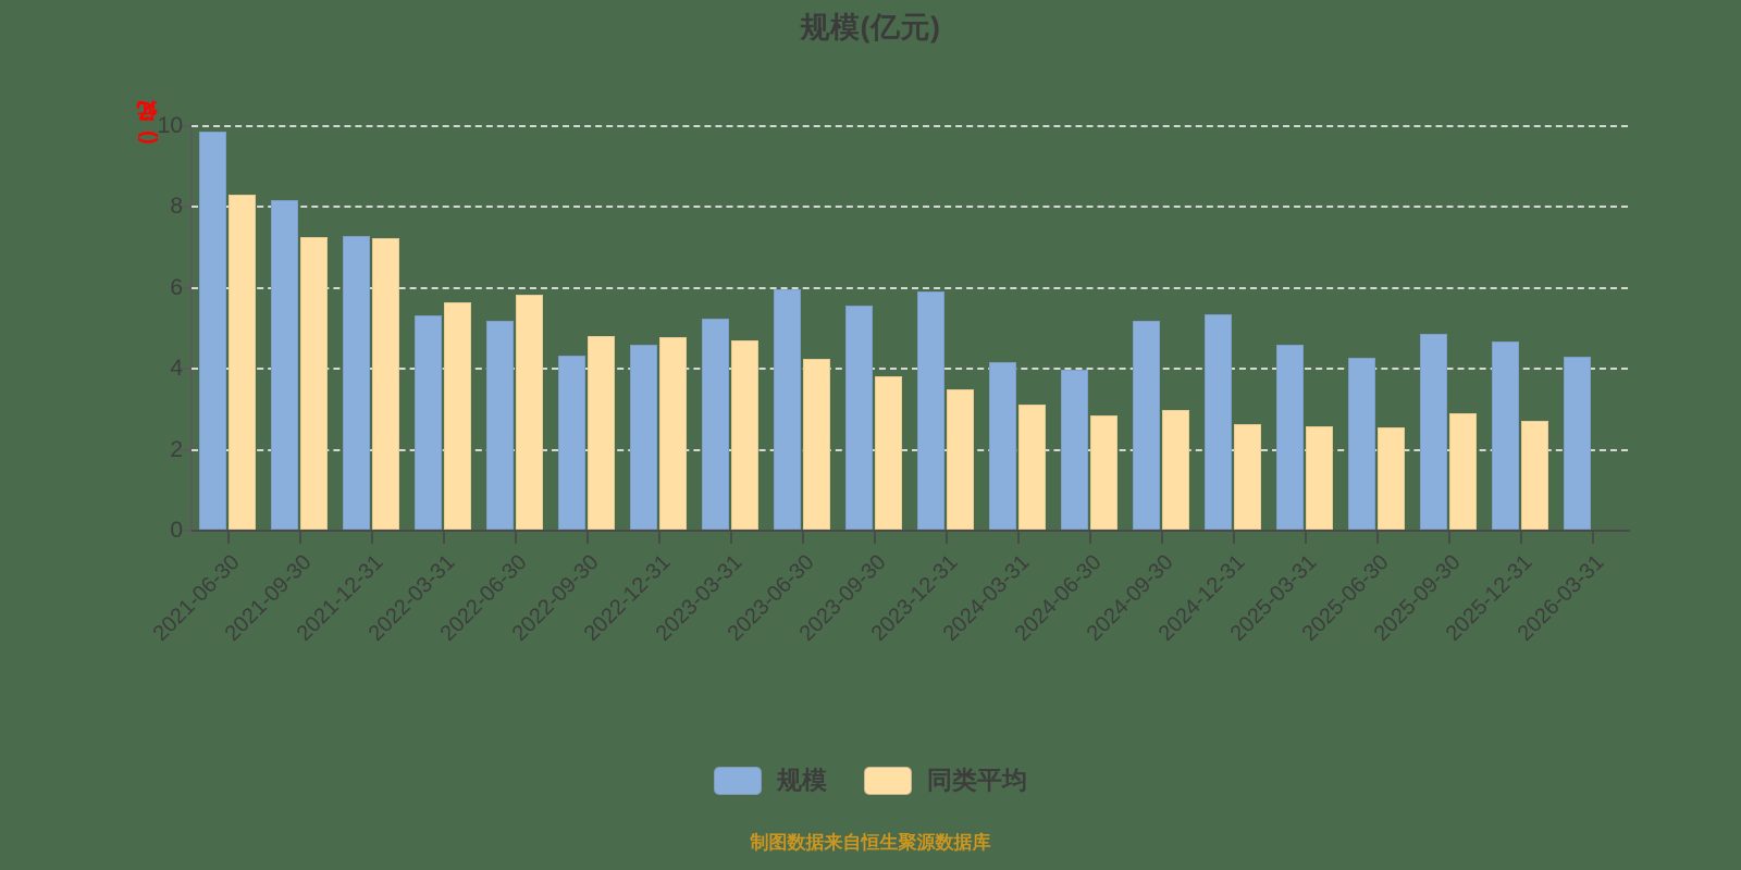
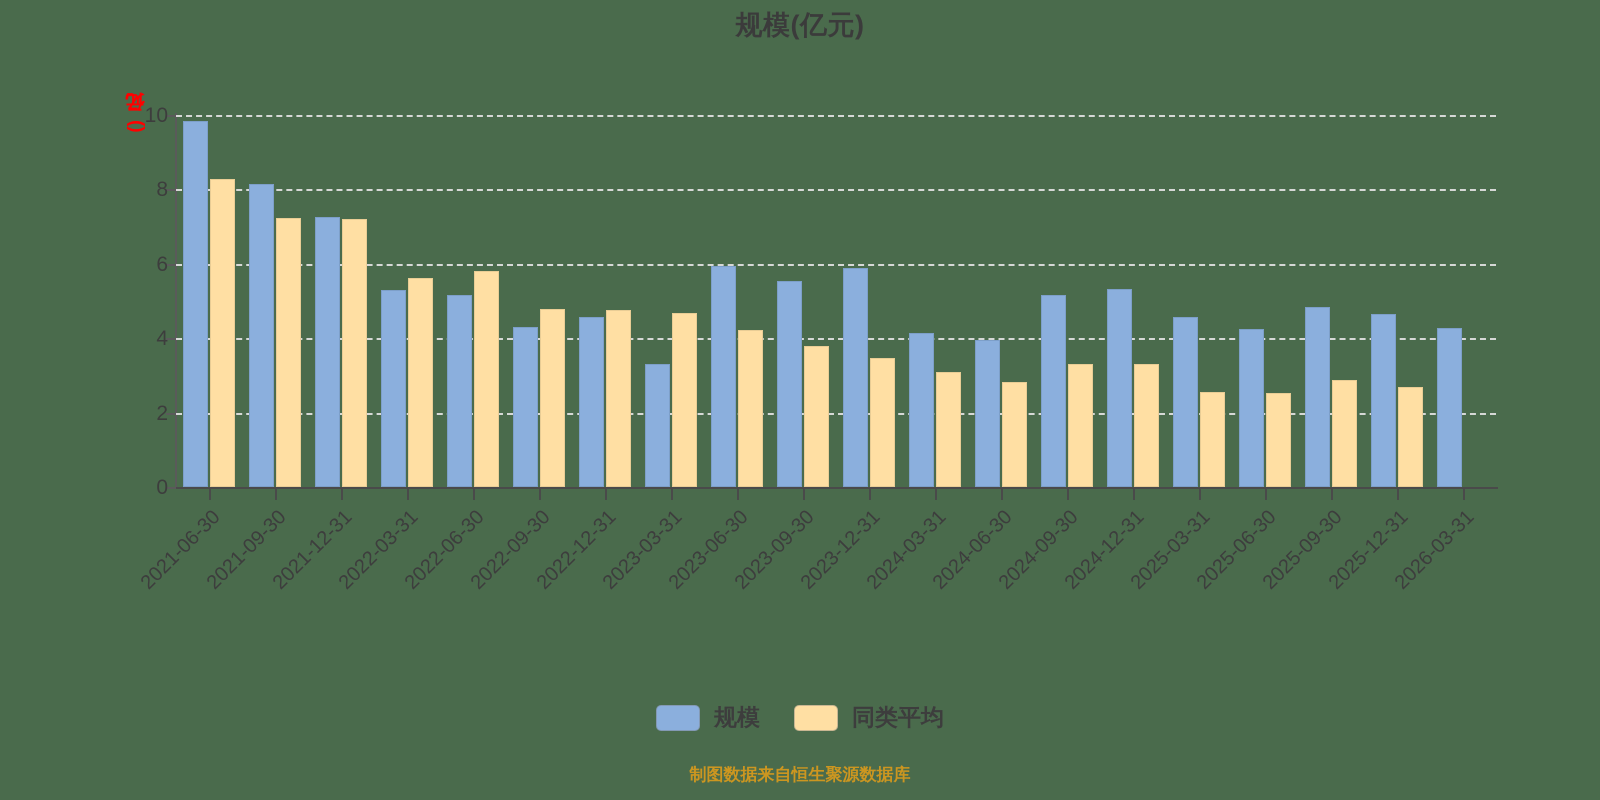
规模/2023-03-31: 5.2 -> 3.3
同类平均/2024-09-30: 3.0 -> 3.3
同类平均/2024-12-31: 2.6 -> 3.3
